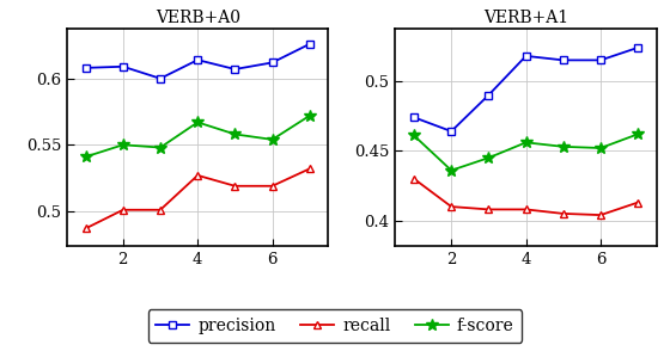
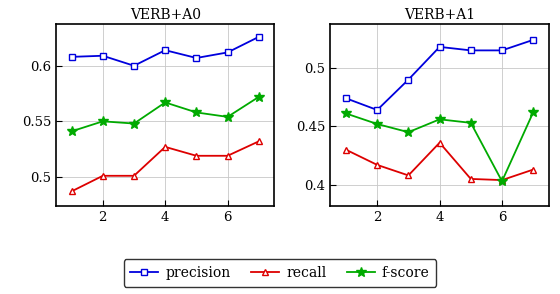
VERB+A1/recall/2: 0.410 -> 0.417
VERB+A1/f-score/2: 0.436 -> 0.452
VERB+A1/recall/4: 0.408 -> 0.436
VERB+A1/f-score/6: 0.452 -> 0.403
